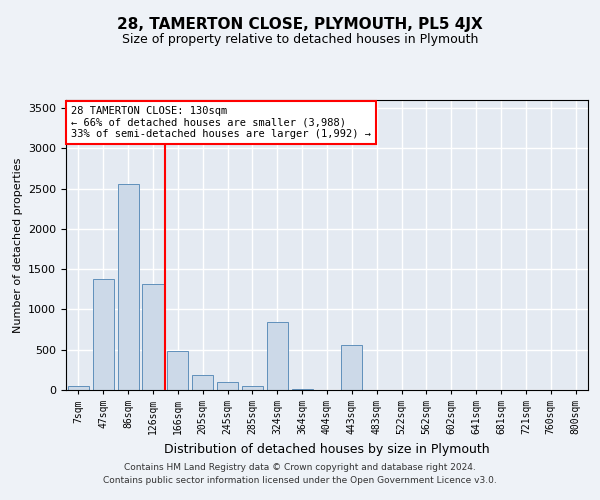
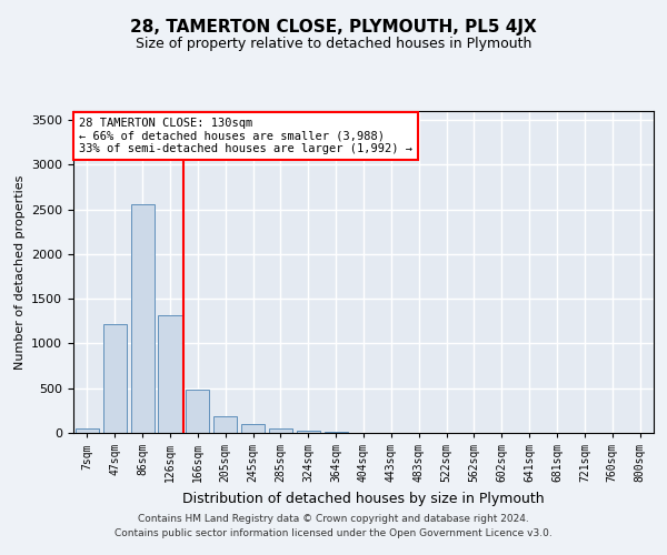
47sqm: 1380 -> 1220
324sqm: 840 -> 30
443sqm: 560 -> 0
